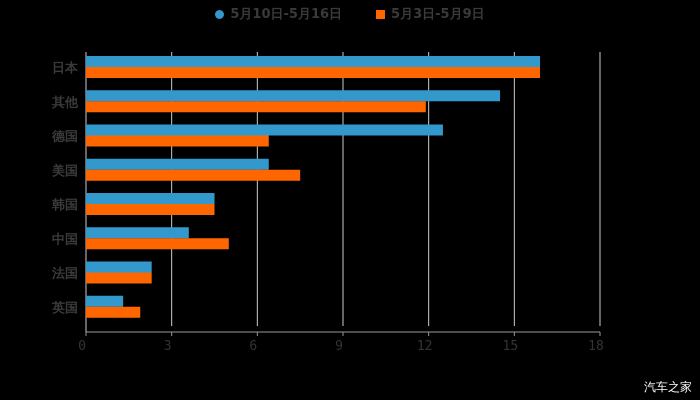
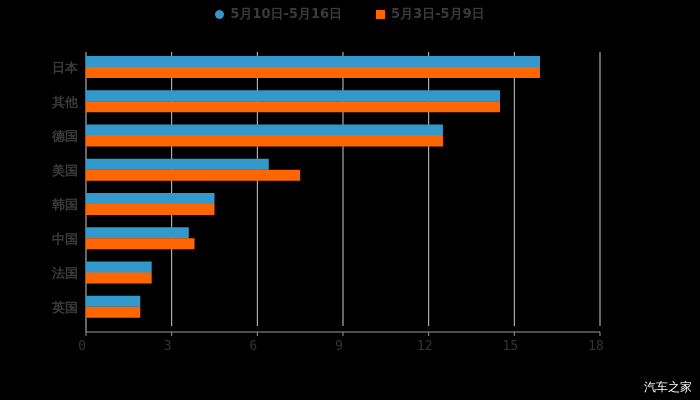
5月3日-5月9日/其他: 11.9 -> 14.5
5月3日-5月9日/德国: 6.4 -> 12.5
5月3日-5月9日/中国: 5.0 -> 3.8
5月10日-5月16日/英国: 1.3 -> 1.9
